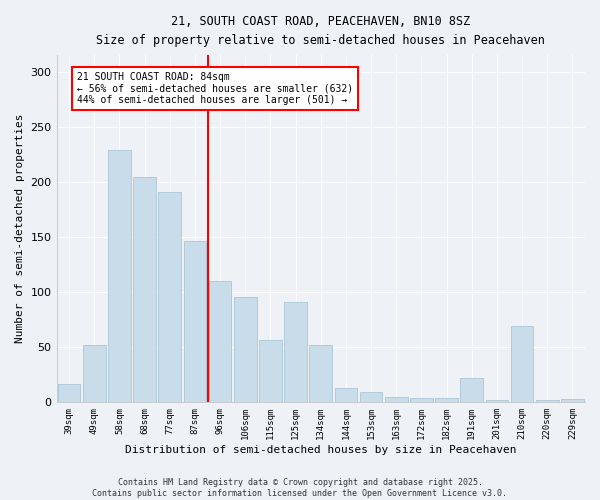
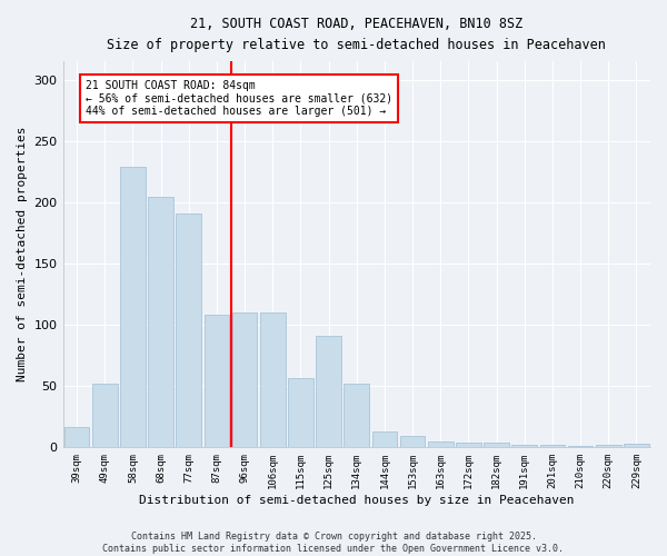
87sqm: 146 -> 108
106sqm: 96 -> 110
191sqm: 22 -> 2
210sqm: 69 -> 1
